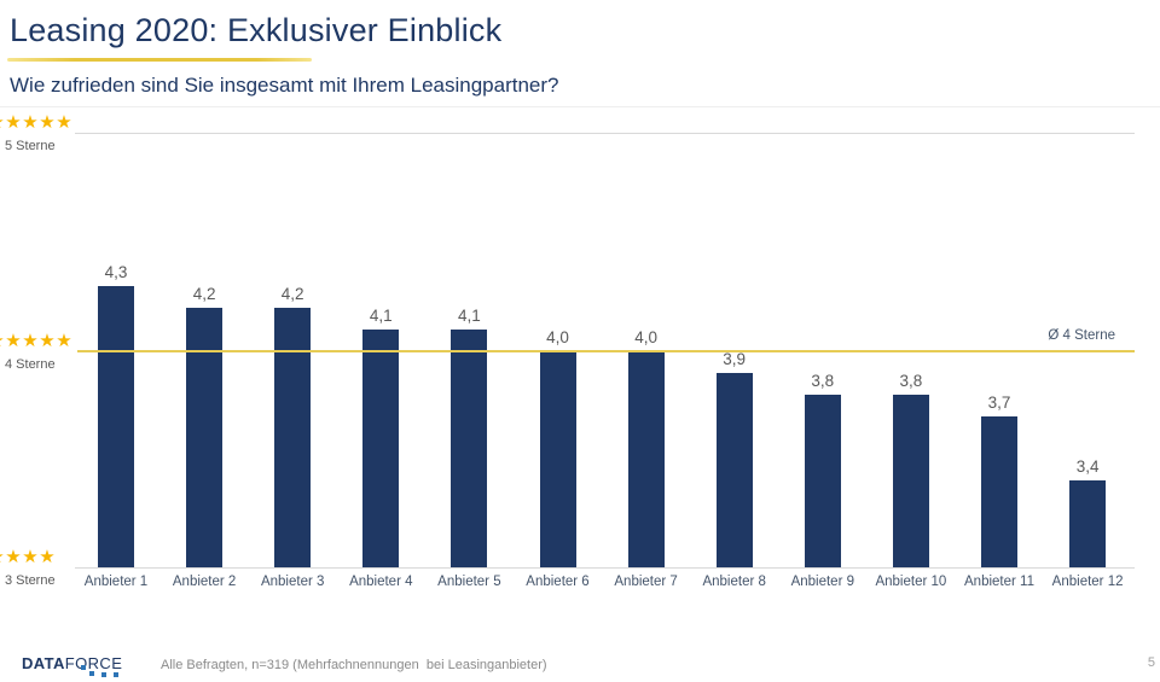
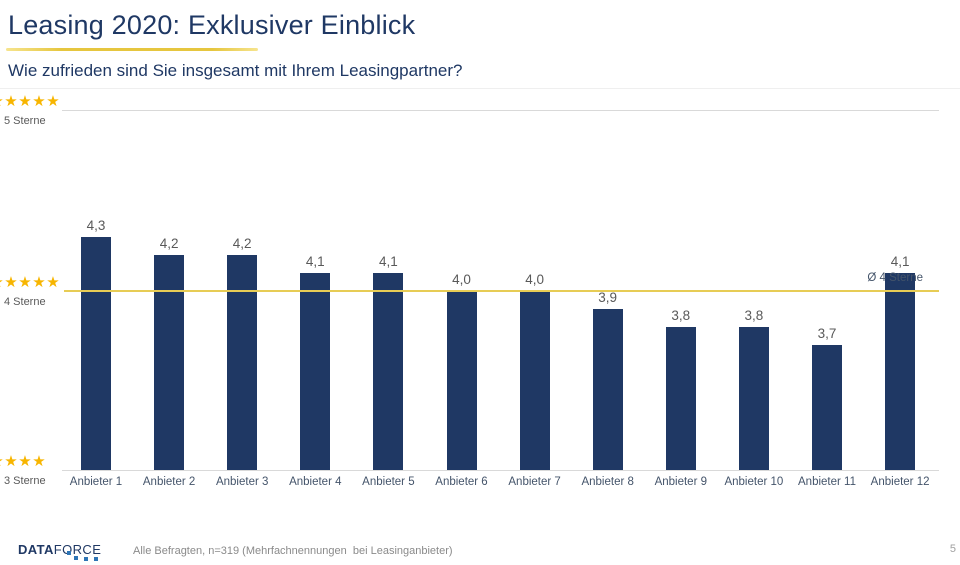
Anbieter 12: 3,4 -> 4,1
